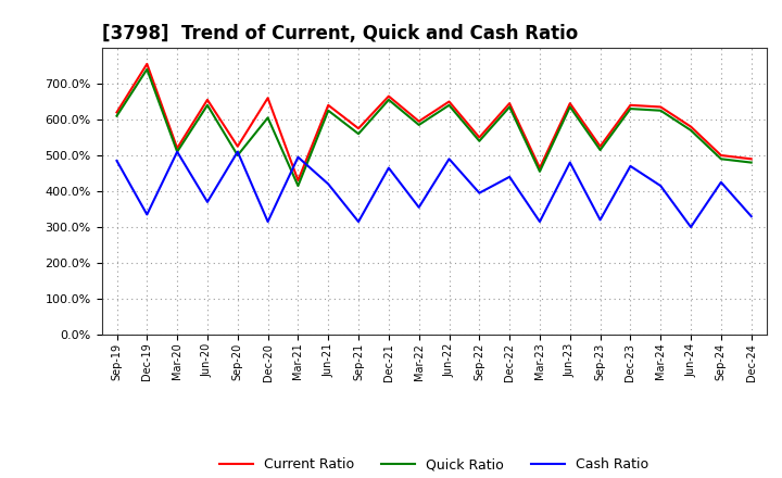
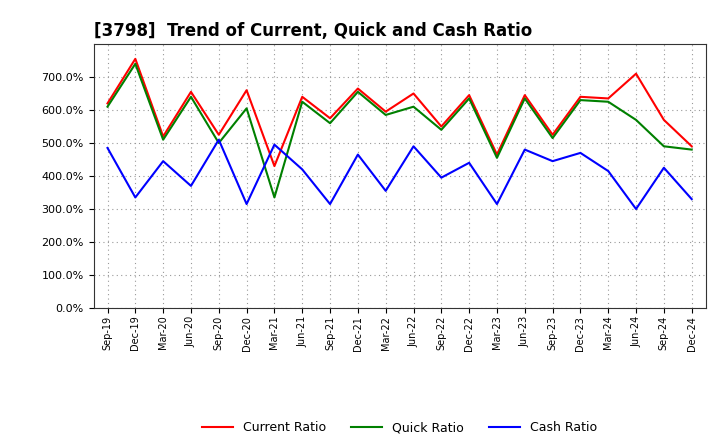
Cash Ratio/Mar-20: 510% -> 445%
Quick Ratio/Mar-21: 415% -> 335%
Quick Ratio/Jun-22: 640% -> 610%
Cash Ratio/Sep-23: 320% -> 445%
Current Ratio/Jun-24: 580% -> 710%
Current Ratio/Sep-24: 500% -> 570%
